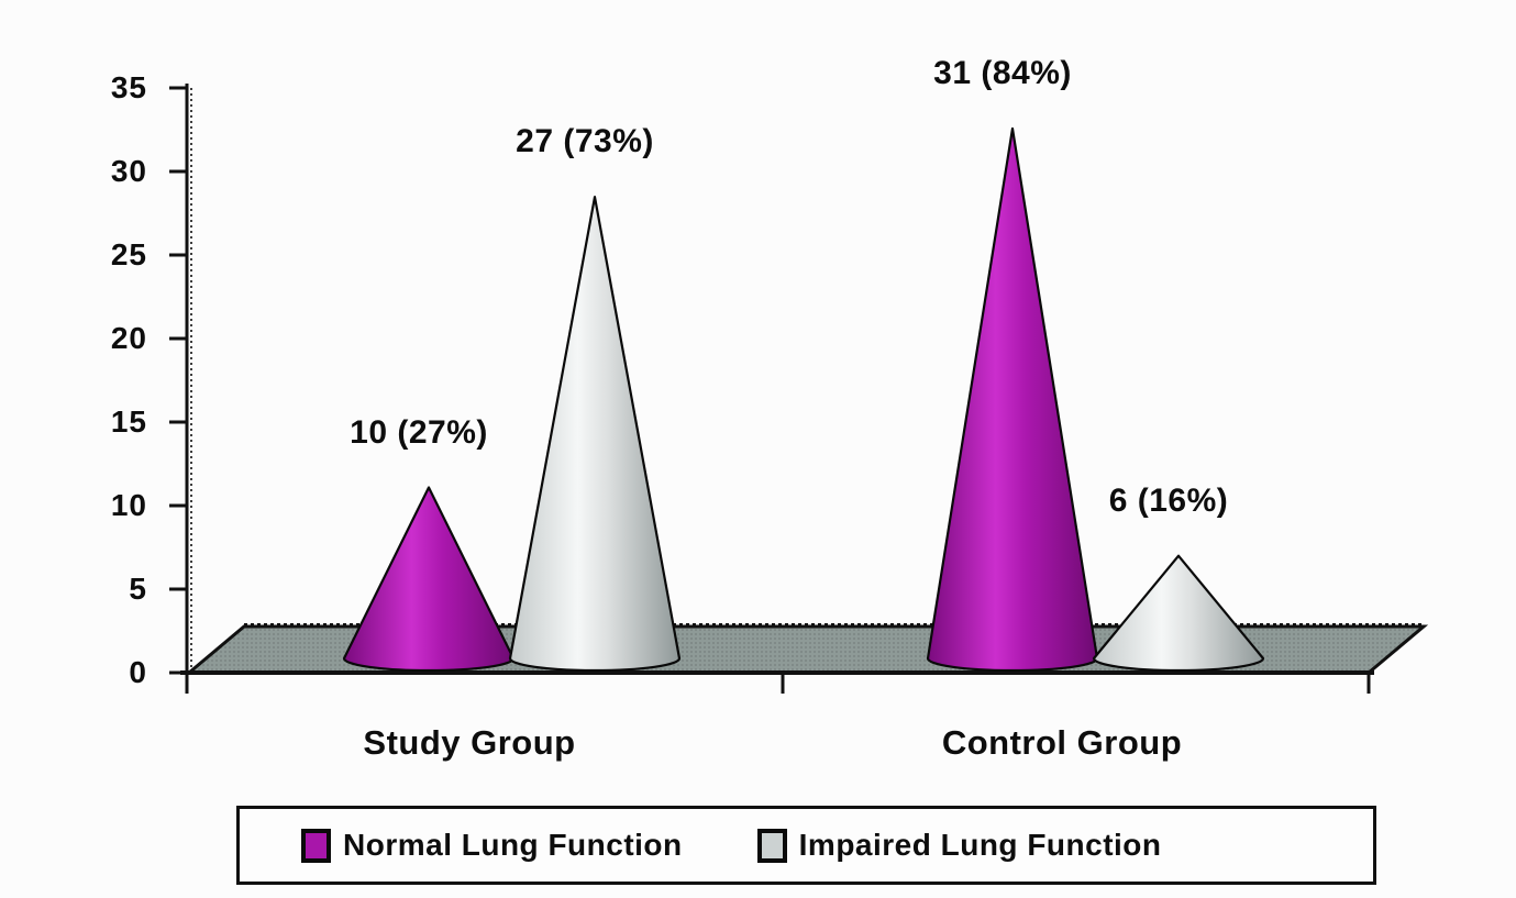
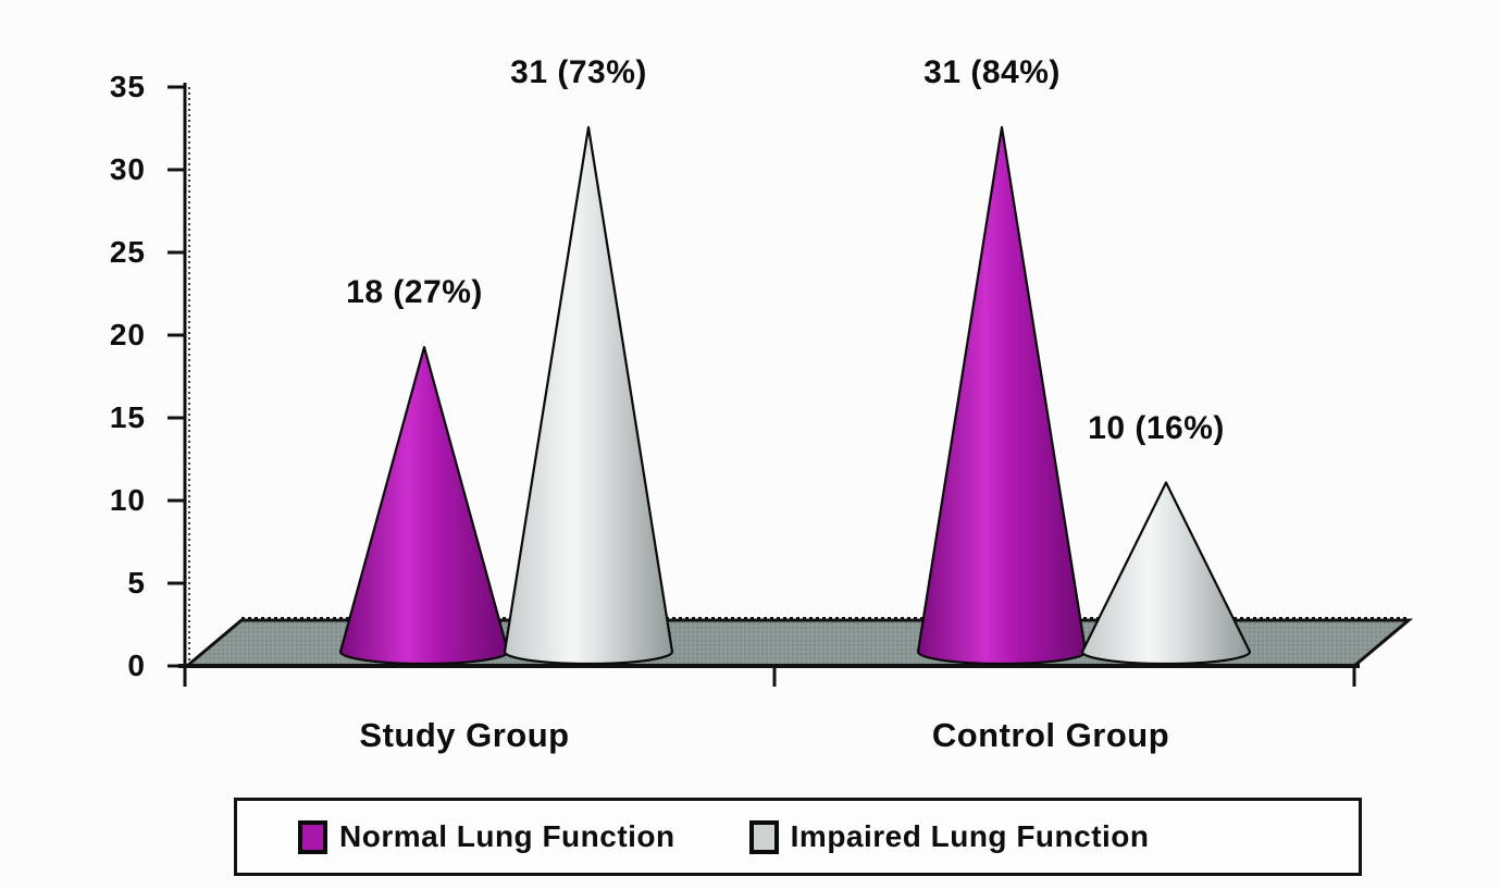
Normal Lung Function/Study Group: 10 -> 18
Impaired Lung Function/Study Group: 27 -> 31
Impaired Lung Function/Control Group: 6 -> 10
